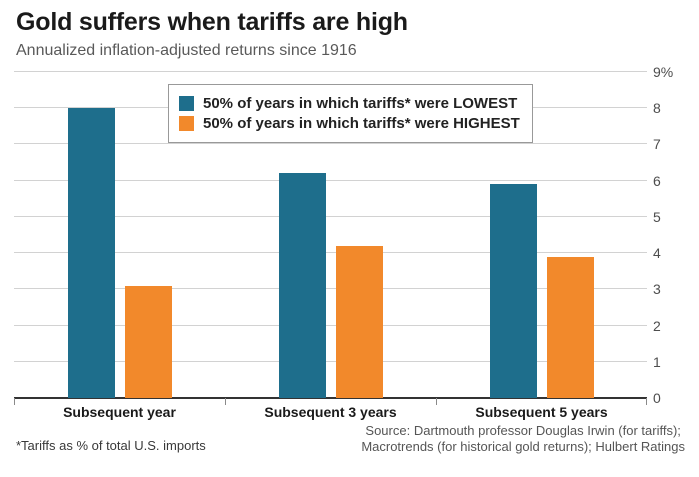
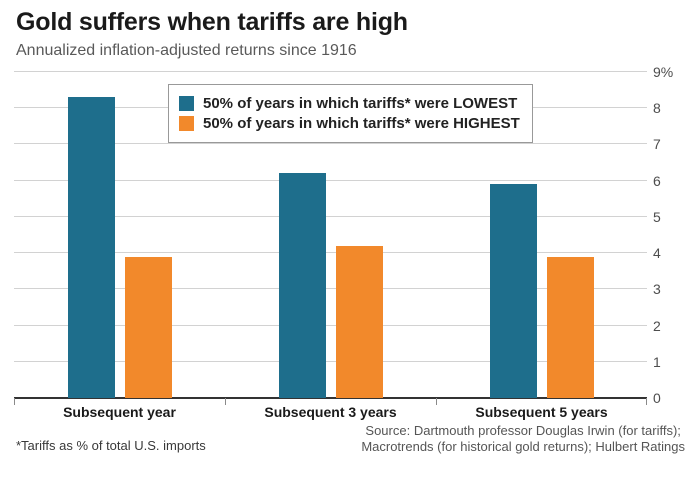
50% of years in which tariffs* were LOWEST/Subsequent year: 8.0% -> 8.3%
50% of years in which tariffs* were HIGHEST/Subsequent year: 3.1% -> 3.9%
